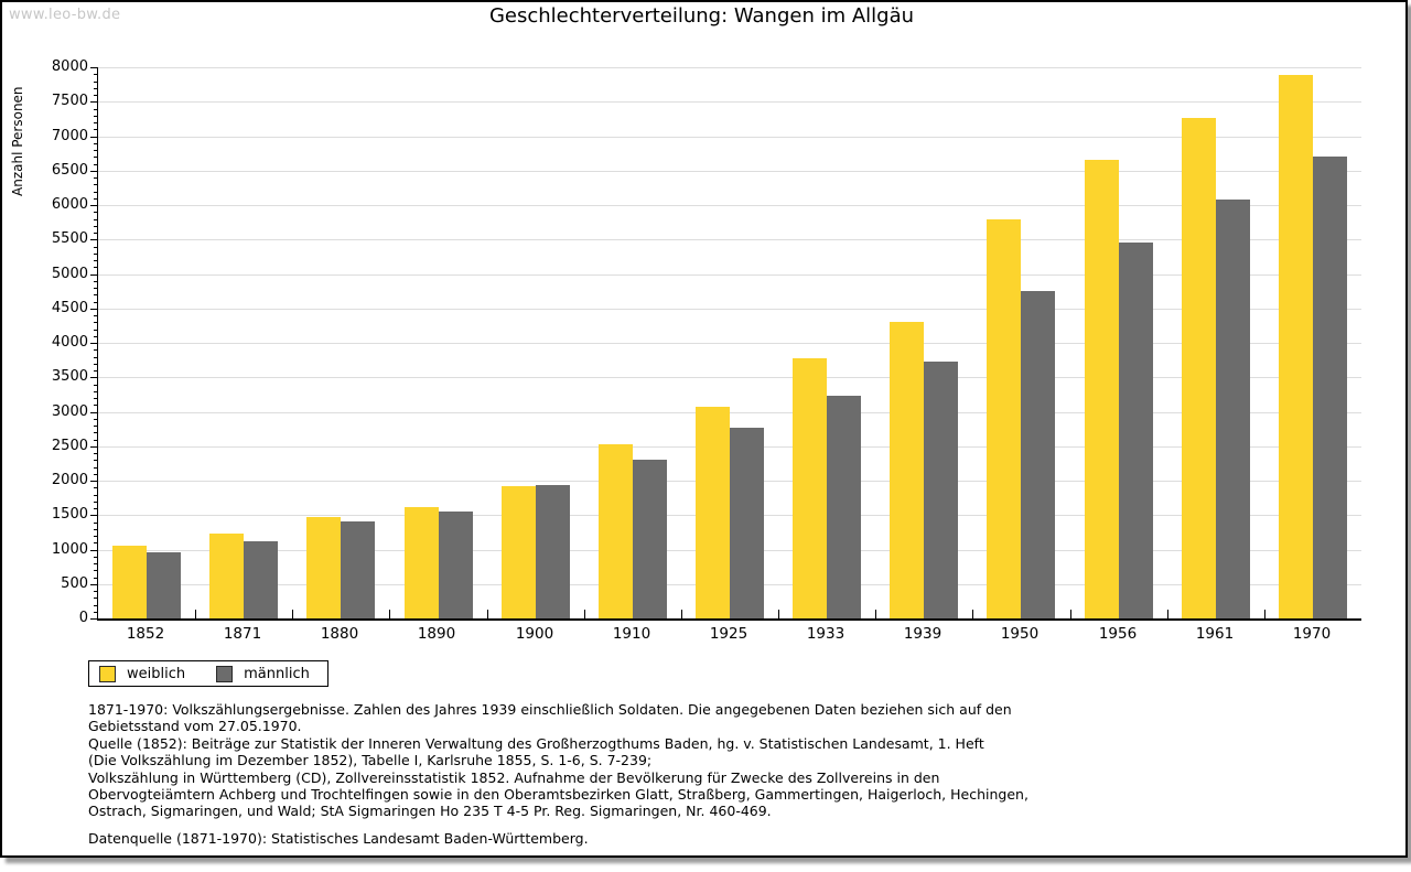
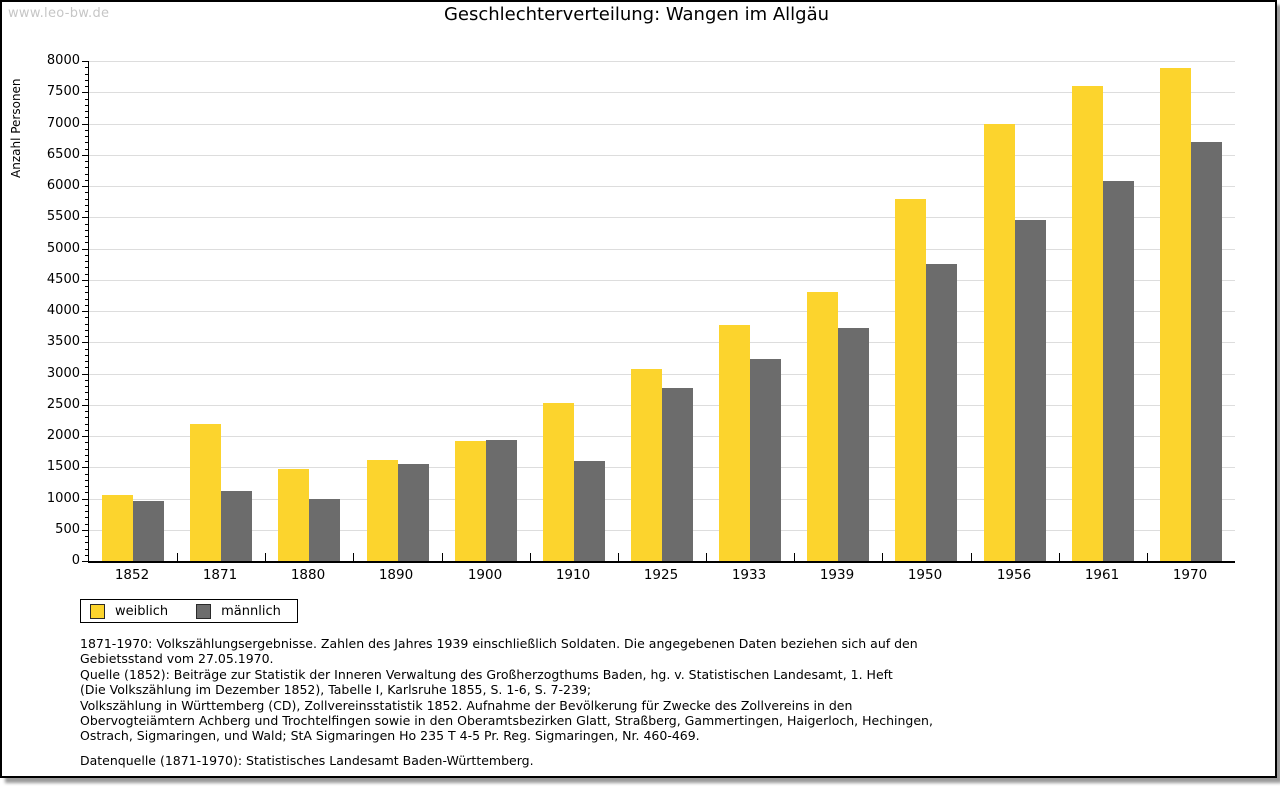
weiblich/1871: 1200 -> 2200
männlich/1880: 1400 -> 1000
männlich/1910: 2300 -> 1600
weiblich/1956: 6600 -> 7000
weiblich/1961: 7300 -> 7600
